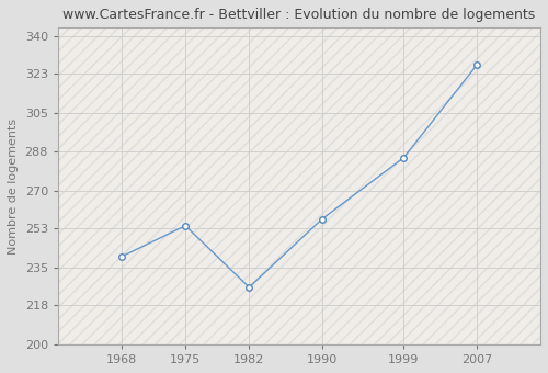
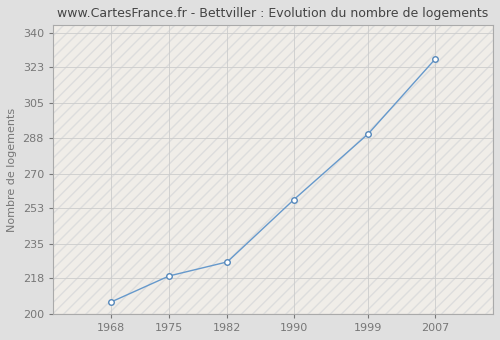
1968: 240 -> 206
1975: 254 -> 219
1999: 285 -> 290
